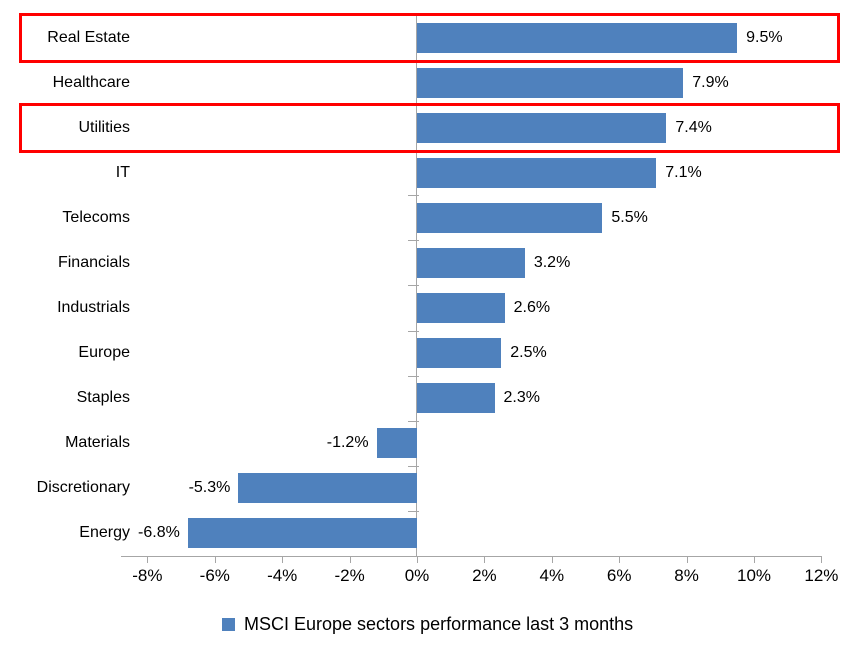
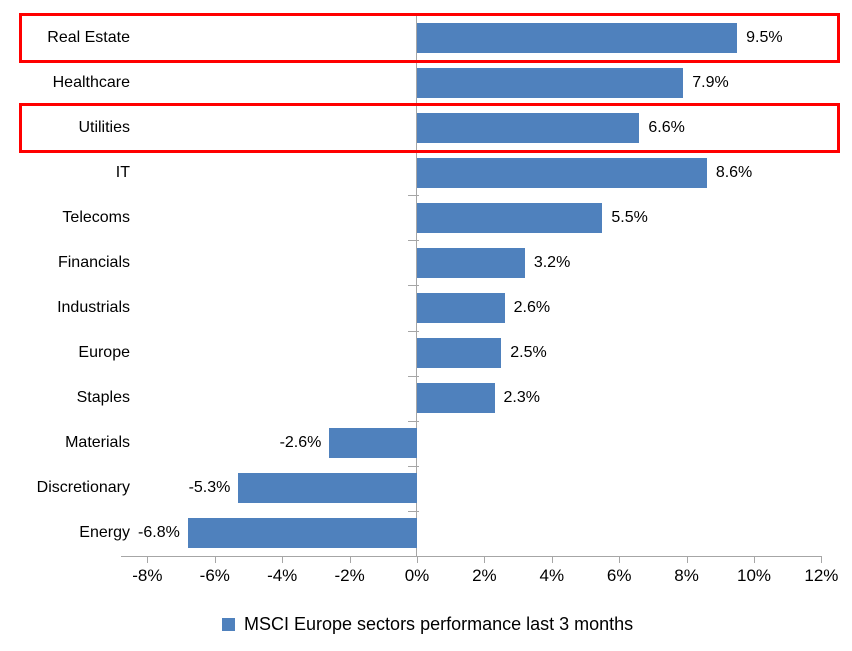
Utilities: 7.4% -> 6.6%
IT: 7.1% -> 8.6%
Materials: -1.2% -> -2.6%
